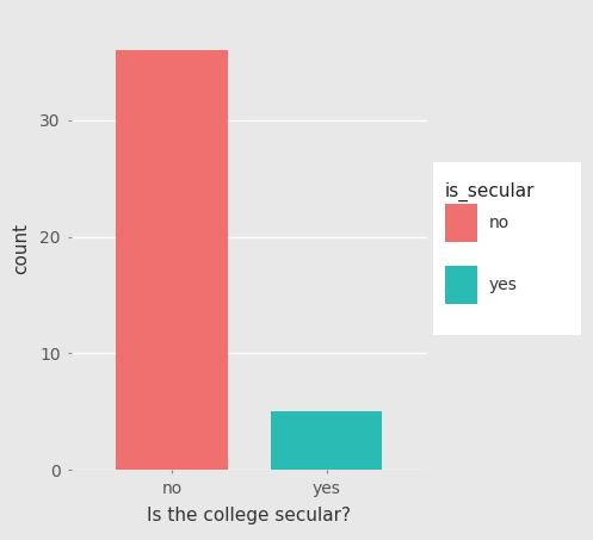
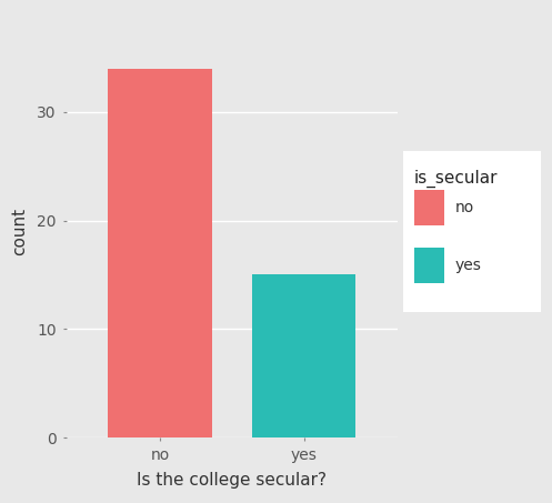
no: 36 -> 34
yes: 5 -> 15
